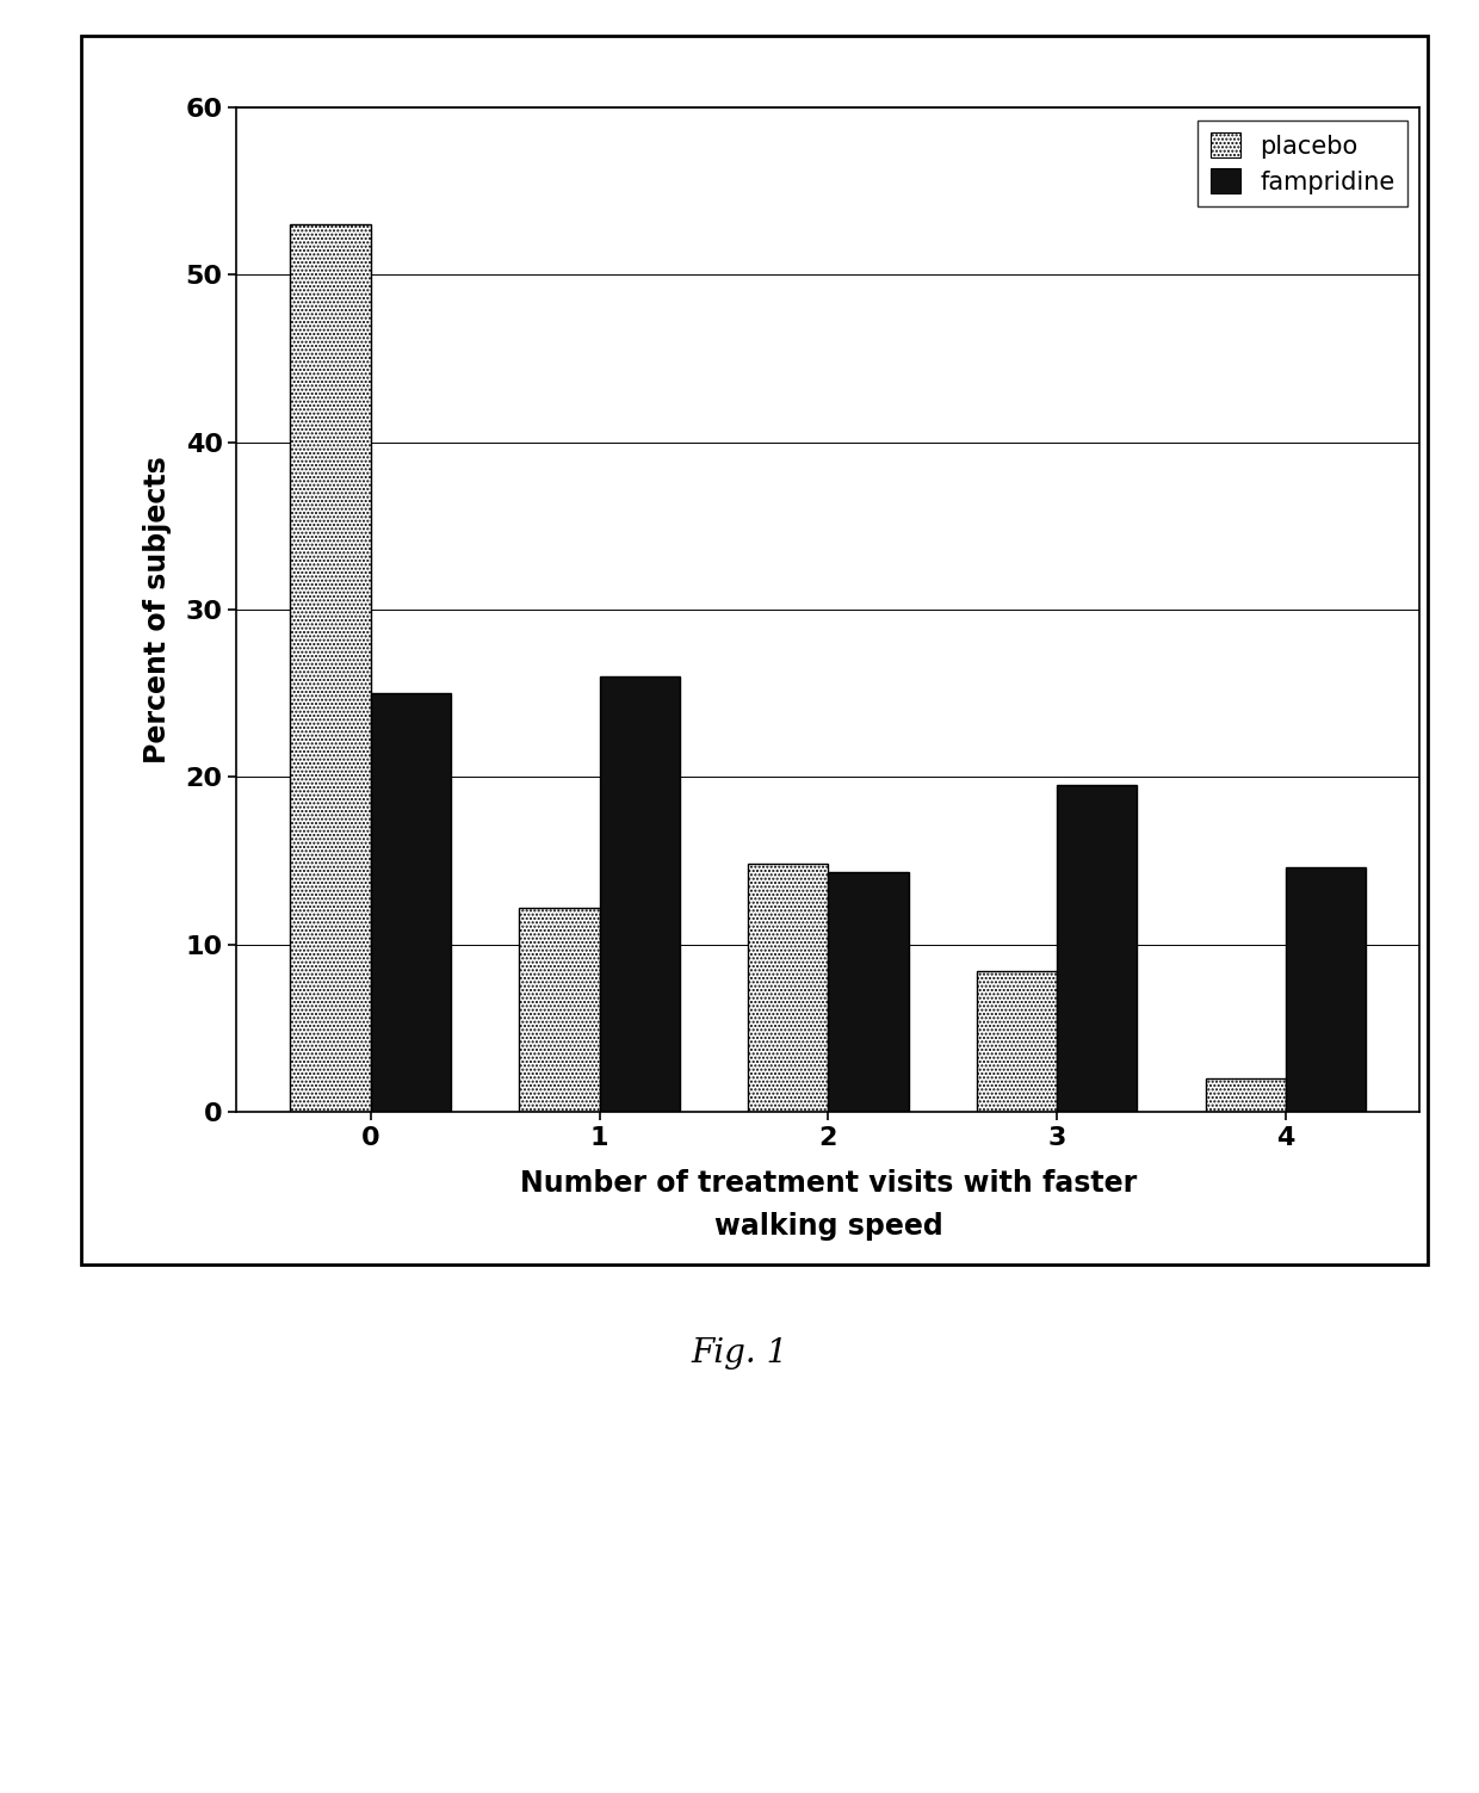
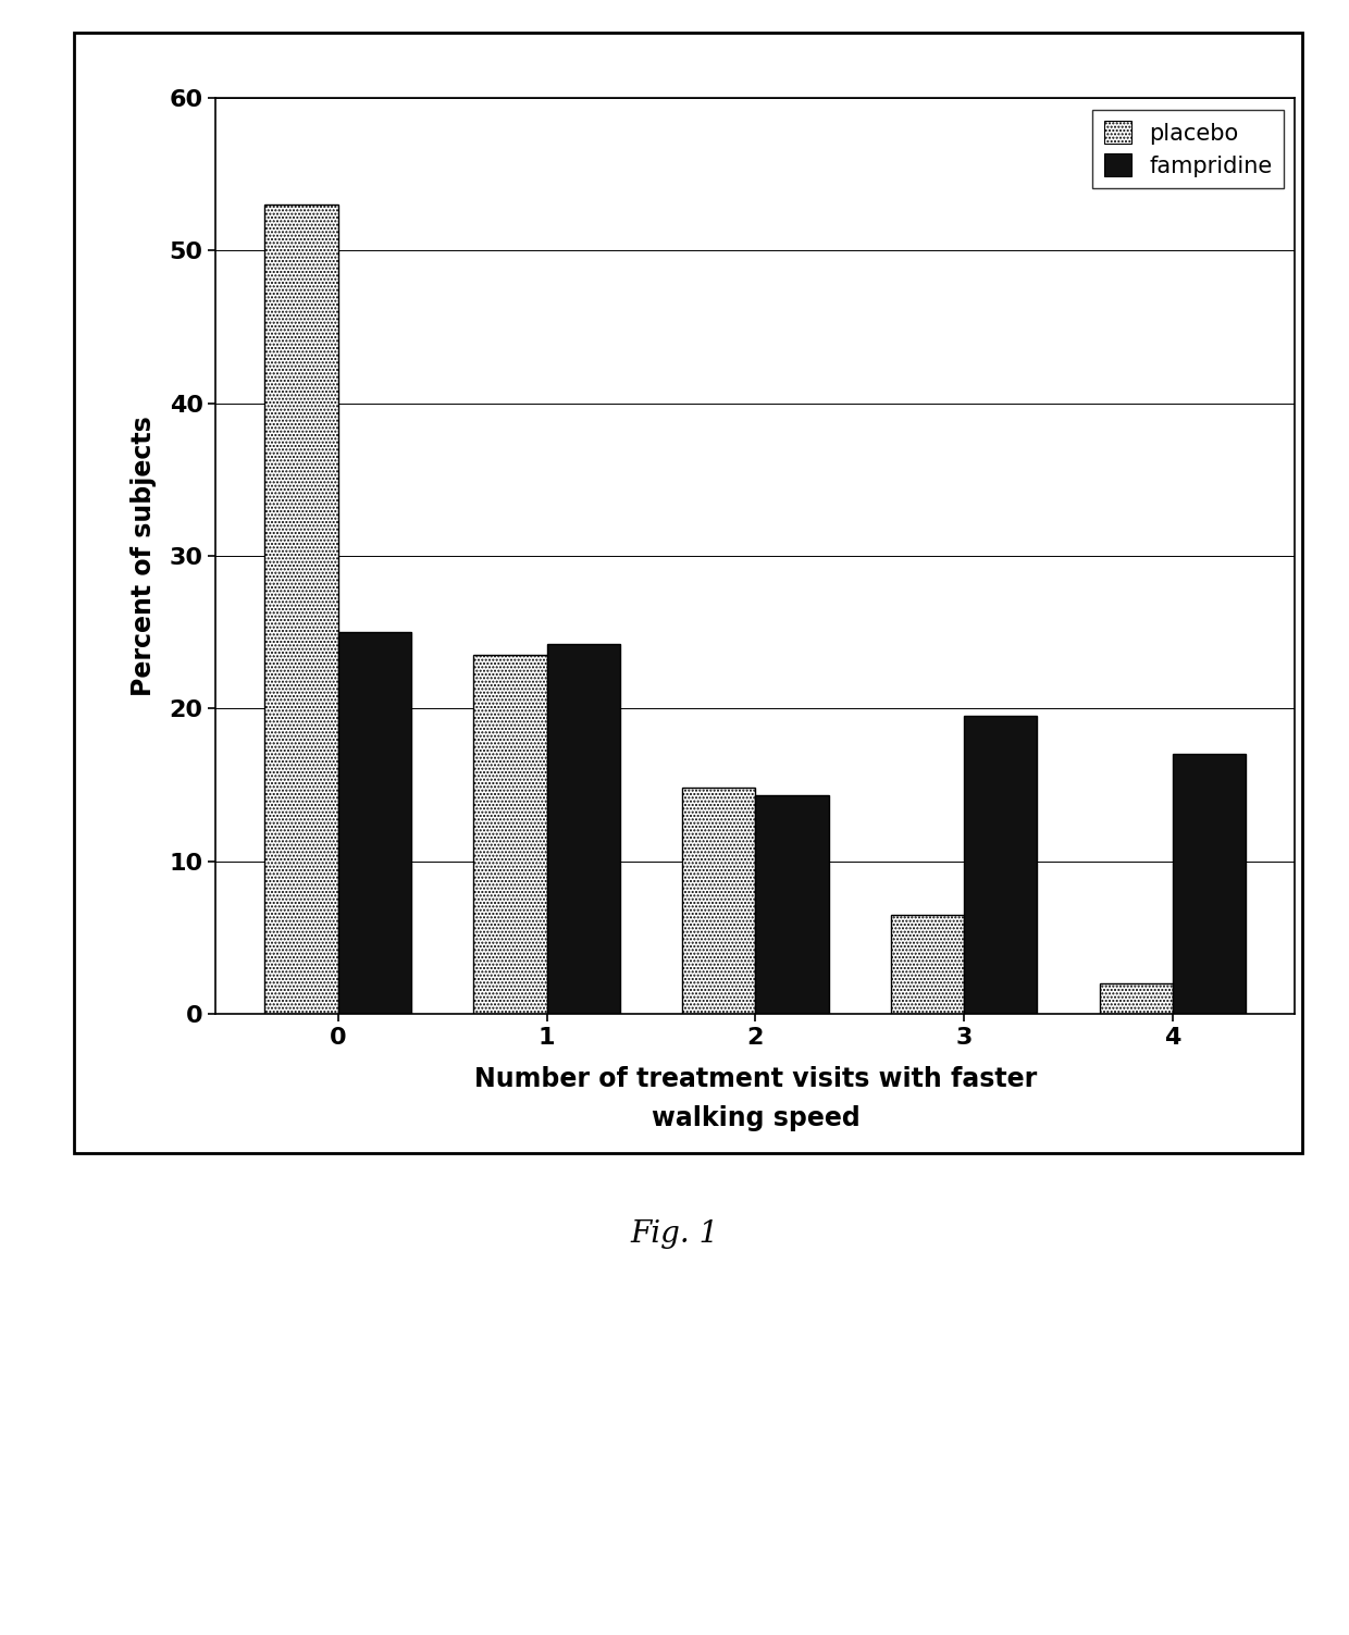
placebo/1: 12.2 -> 23.5
fampridine/1: 26.0 -> 24.2
placebo/3: 8.4 -> 6.5
fampridine/4: 14.6 -> 17.0
